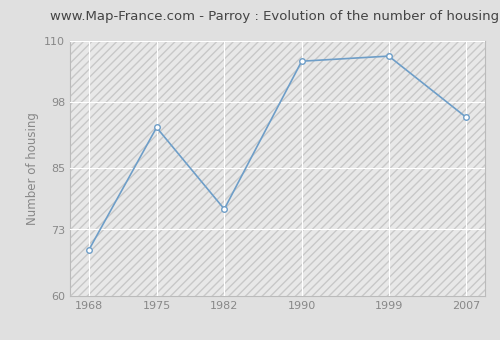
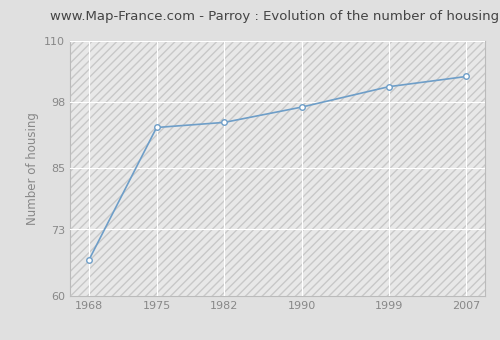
1968: 69 -> 67
1982: 77 -> 94
1990: 106 -> 97
1999: 107 -> 101
2007: 95 -> 103
